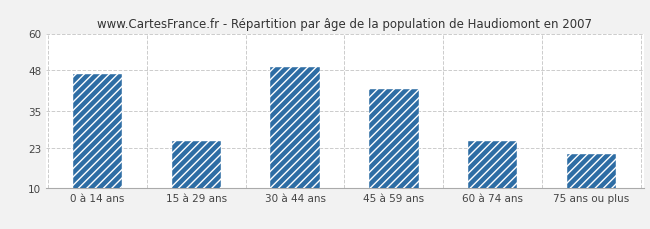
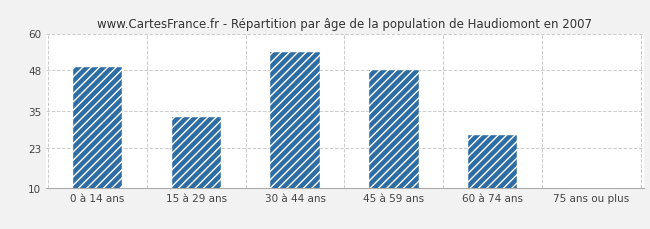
0 à 14 ans: 47 -> 49
15 à 29 ans: 25 -> 33
30 à 44 ans: 49 -> 54
45 à 59 ans: 42 -> 48
60 à 74 ans: 25 -> 27
75 ans ou plus: 21 -> 10
